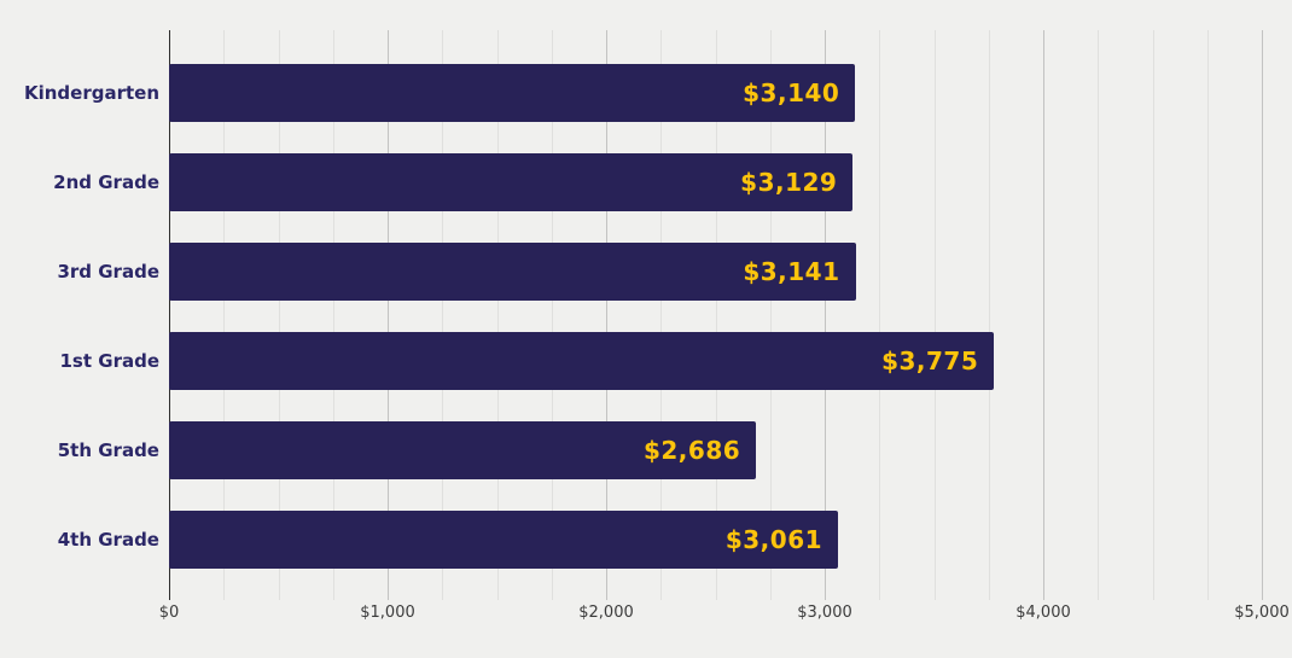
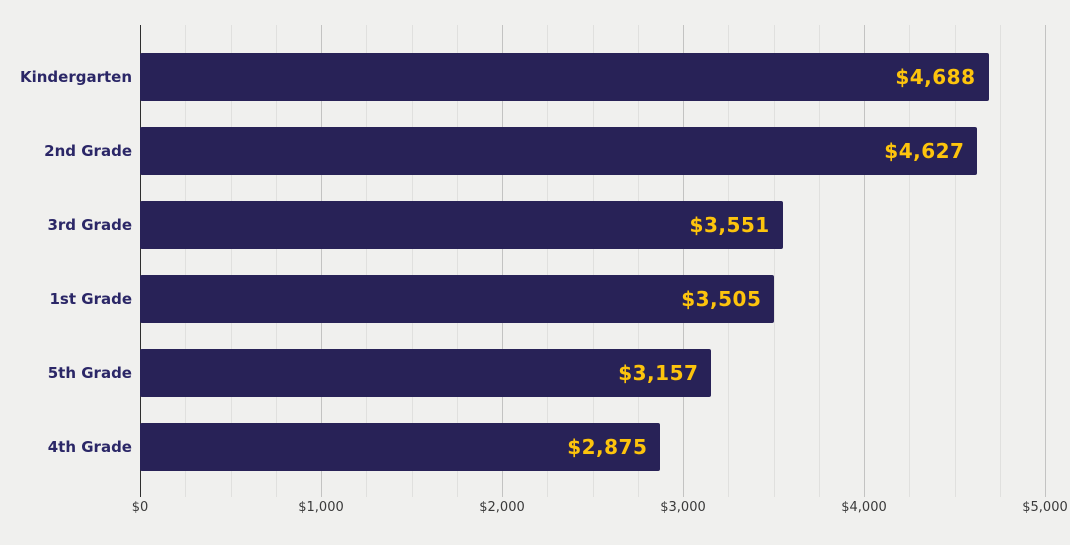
Kindergarten: $3,140 -> $4,688
2nd Grade: $3,129 -> $4,627
3rd Grade: $3,141 -> $3,551
1st Grade: $3,775 -> $3,505
5th Grade: $2,686 -> $3,157
4th Grade: $3,061 -> $2,875
